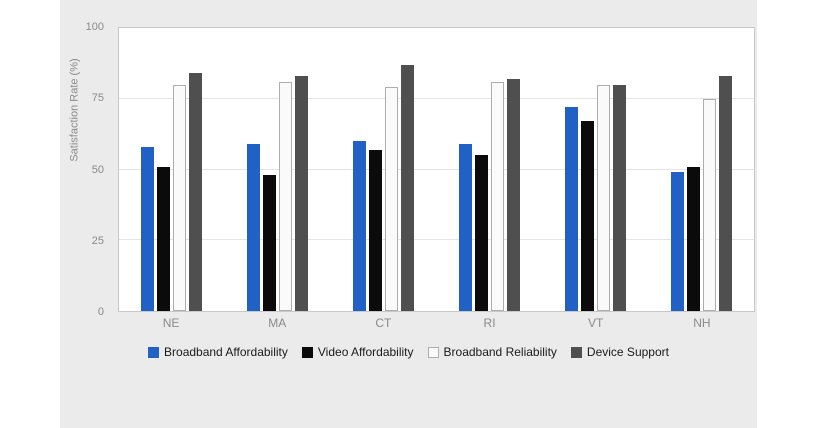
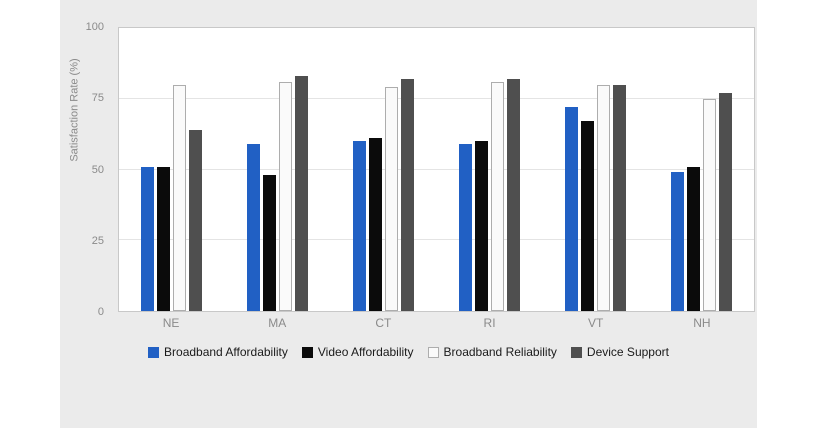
Broadband Affordability/NE: 58 -> 51
Device Support/NE: 84 -> 64
Video Affordability/CT: 57 -> 61
Device Support/CT: 87 -> 82
Video Affordability/RI: 55 -> 60
Device Support/NH: 83 -> 77
